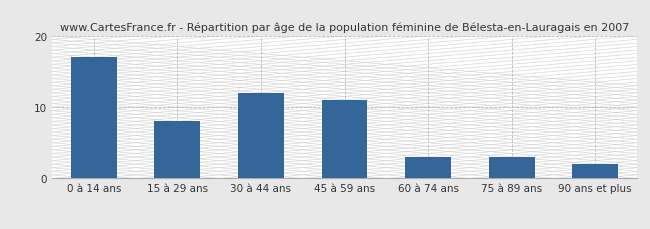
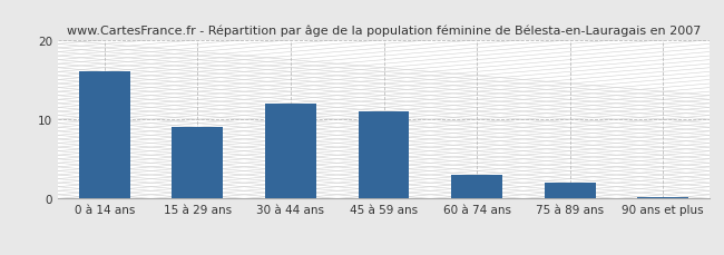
0 à 14 ans: 17.0 -> 16.0
15 à 29 ans: 8.0 -> 9.0
75 à 89 ans: 3.0 -> 2.0
90 ans et plus: 2.0 -> 0.2
